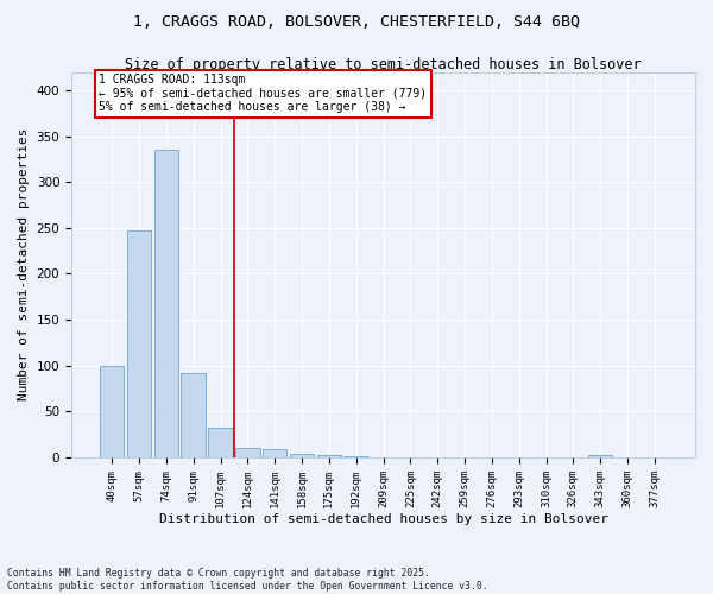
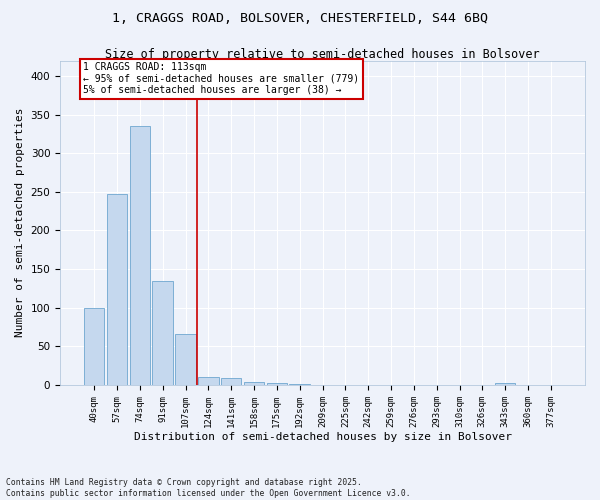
91sqm: 92 -> 134
107sqm: 32 -> 66
